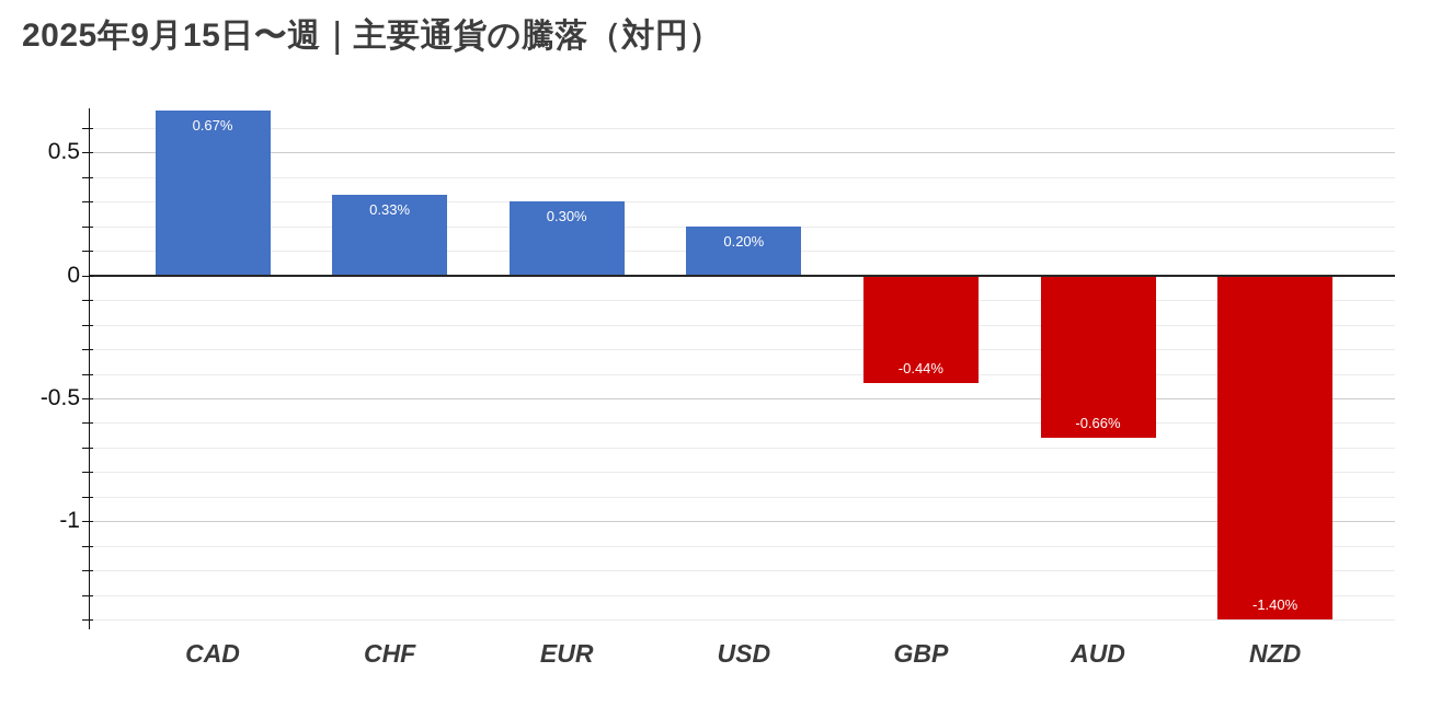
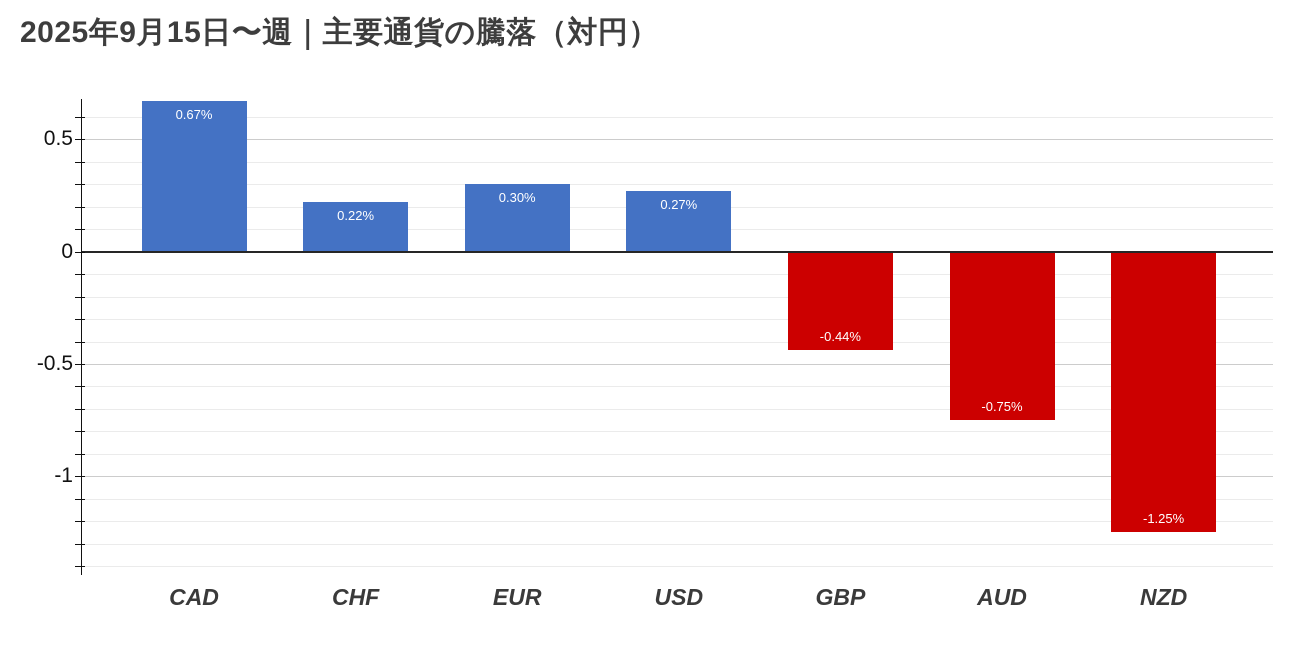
CHF: 0.33% -> 0.22%
USD: 0.20% -> 0.27%
AUD: -0.66% -> -0.75%
NZD: -1.40% -> -1.25%
